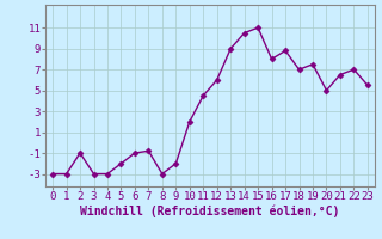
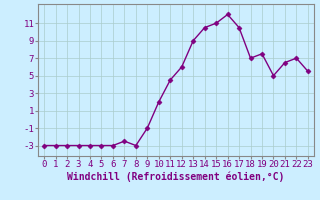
2: -1.0 -> -3.0
5: -2.0 -> -3.0
6: -1.0 -> -3.0
7: -0.8 -> -2.5
9: -2.0 -> -1.0
16: 8.0 -> 12.0
17: 8.8 -> 10.5
